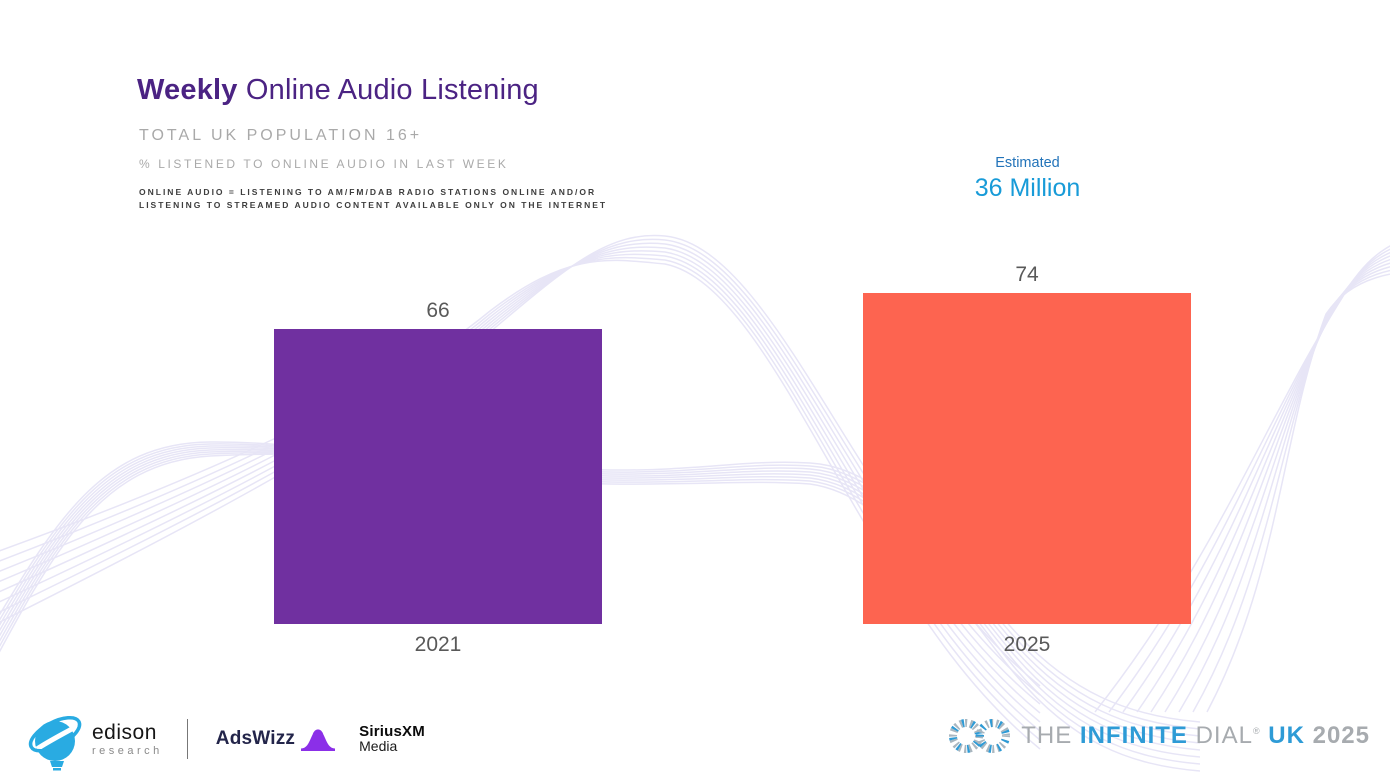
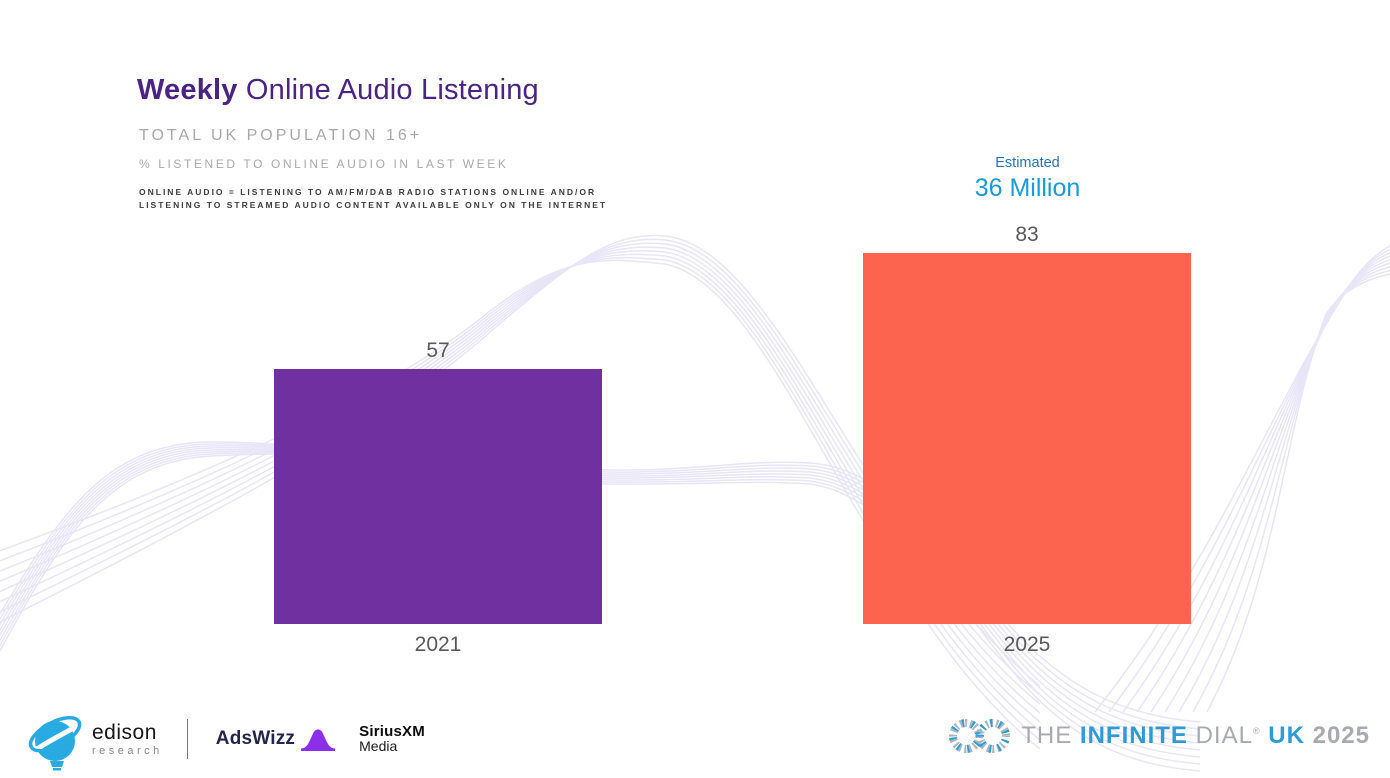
2021: 66 -> 57
2025: 74 -> 83
